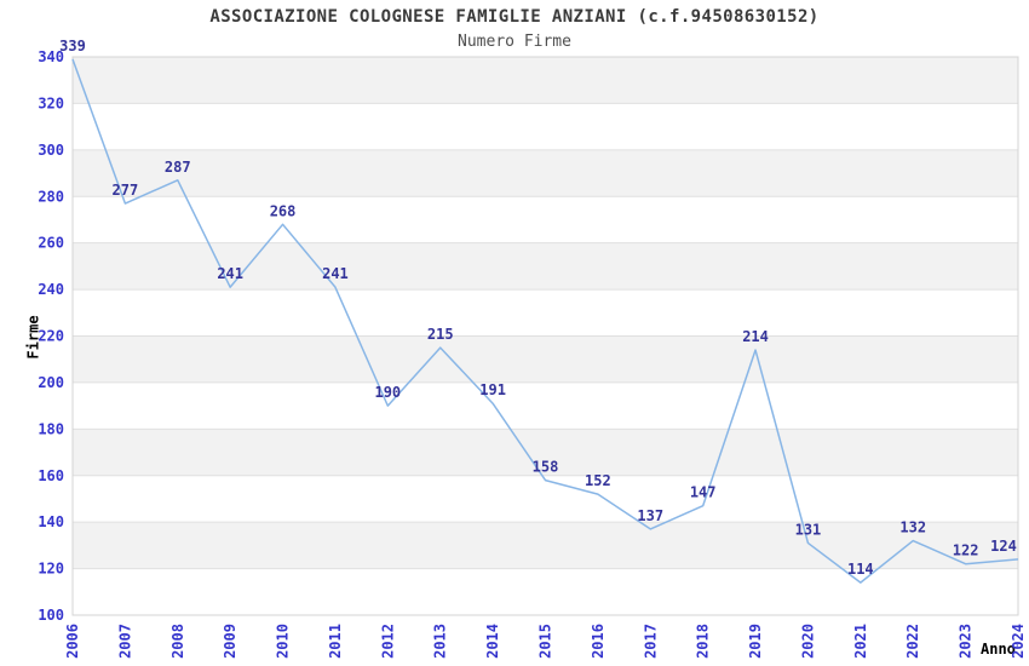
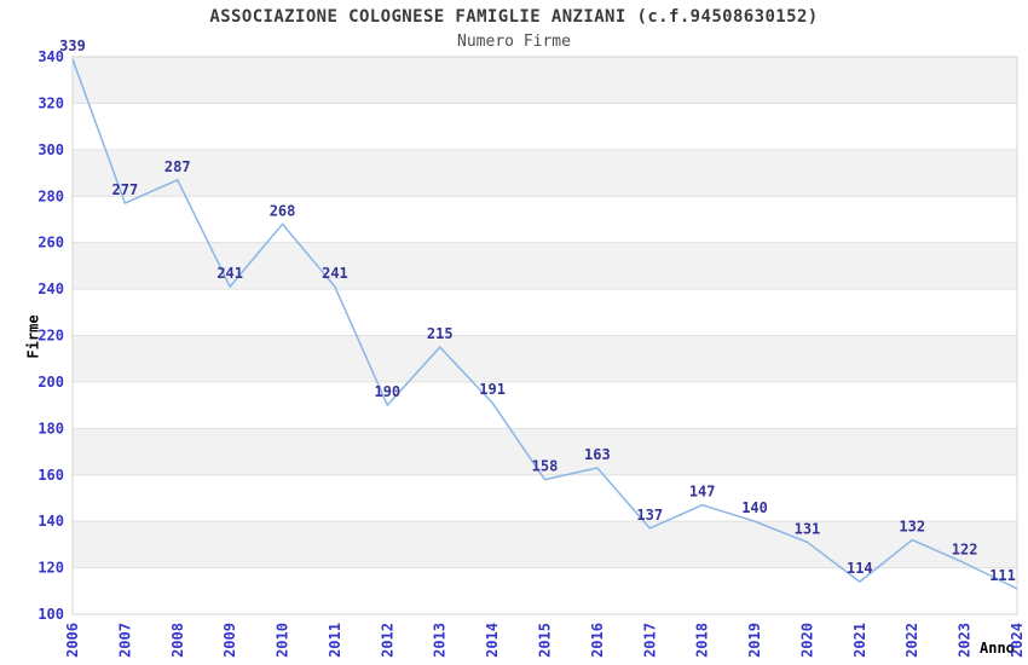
2016: 152 -> 163
2019: 214 -> 140
2024: 124 -> 111
